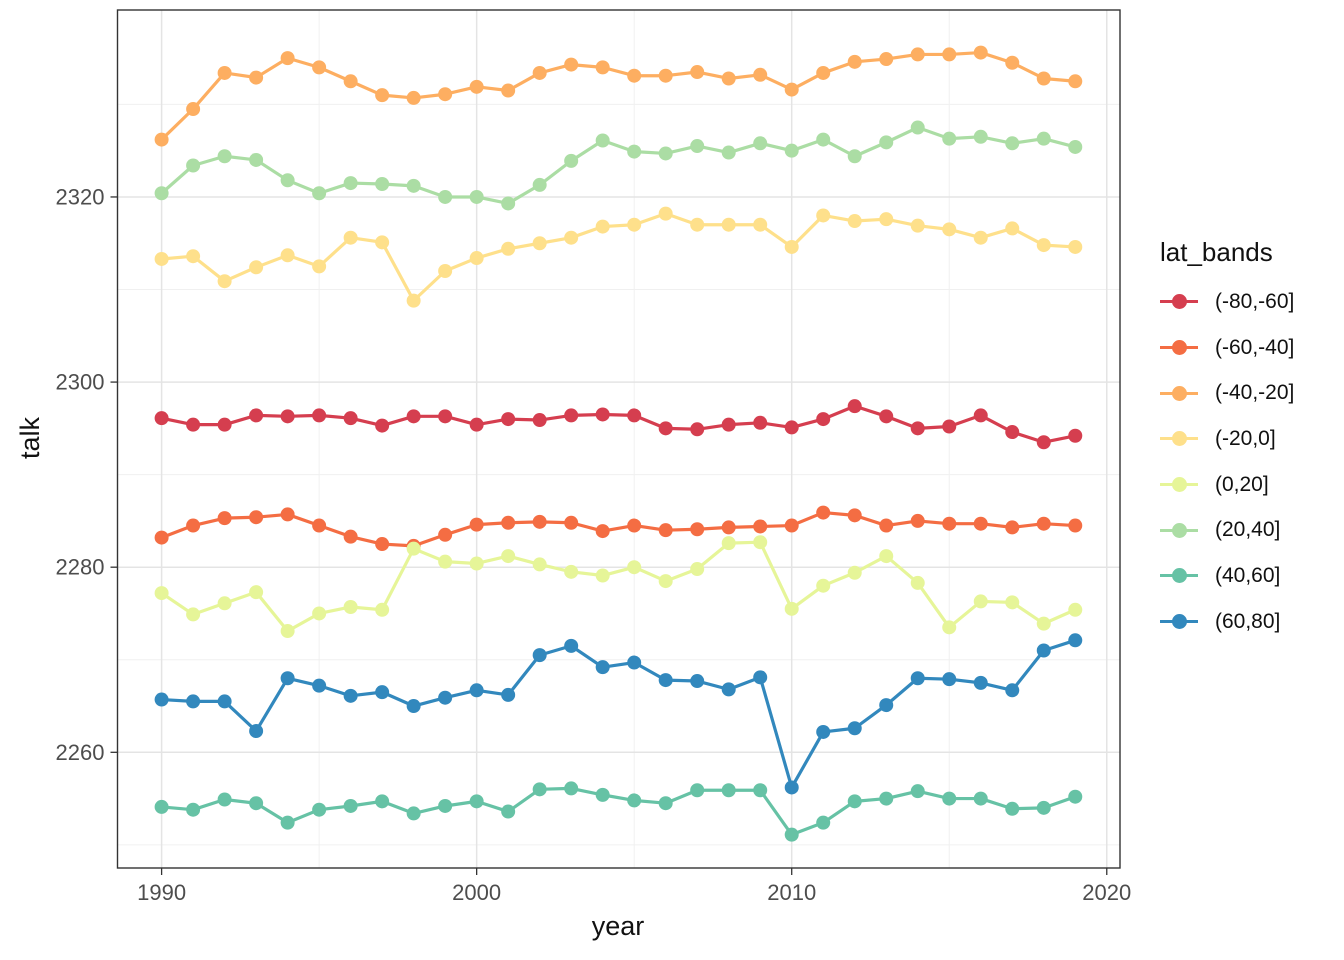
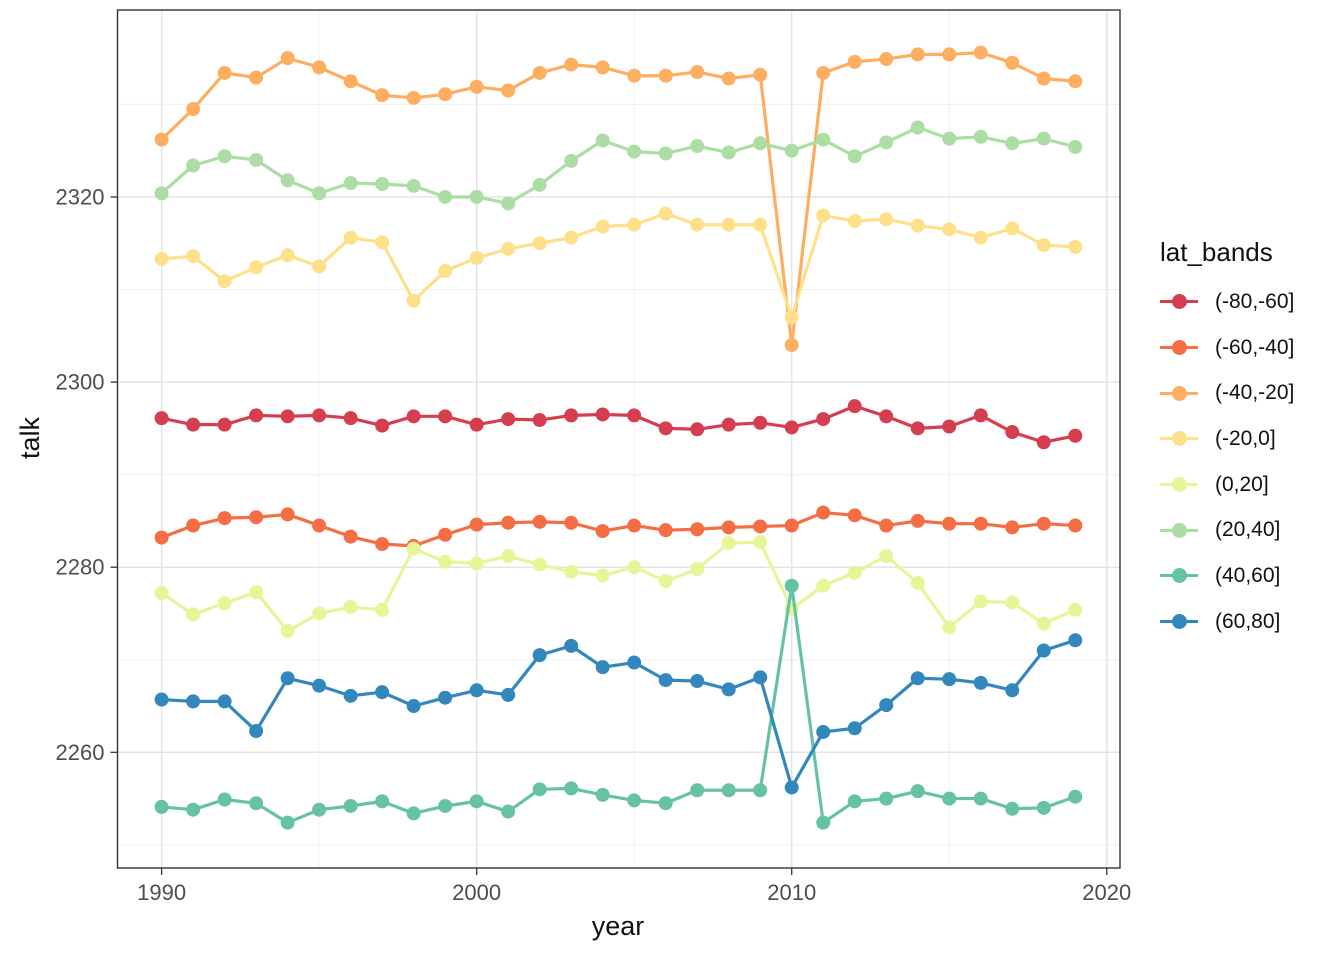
(-40,-20]/2010: 2332 -> 2304
(-20,0]/2010: 2315 -> 2307
(40,60]/2010: 2251 -> 2278
